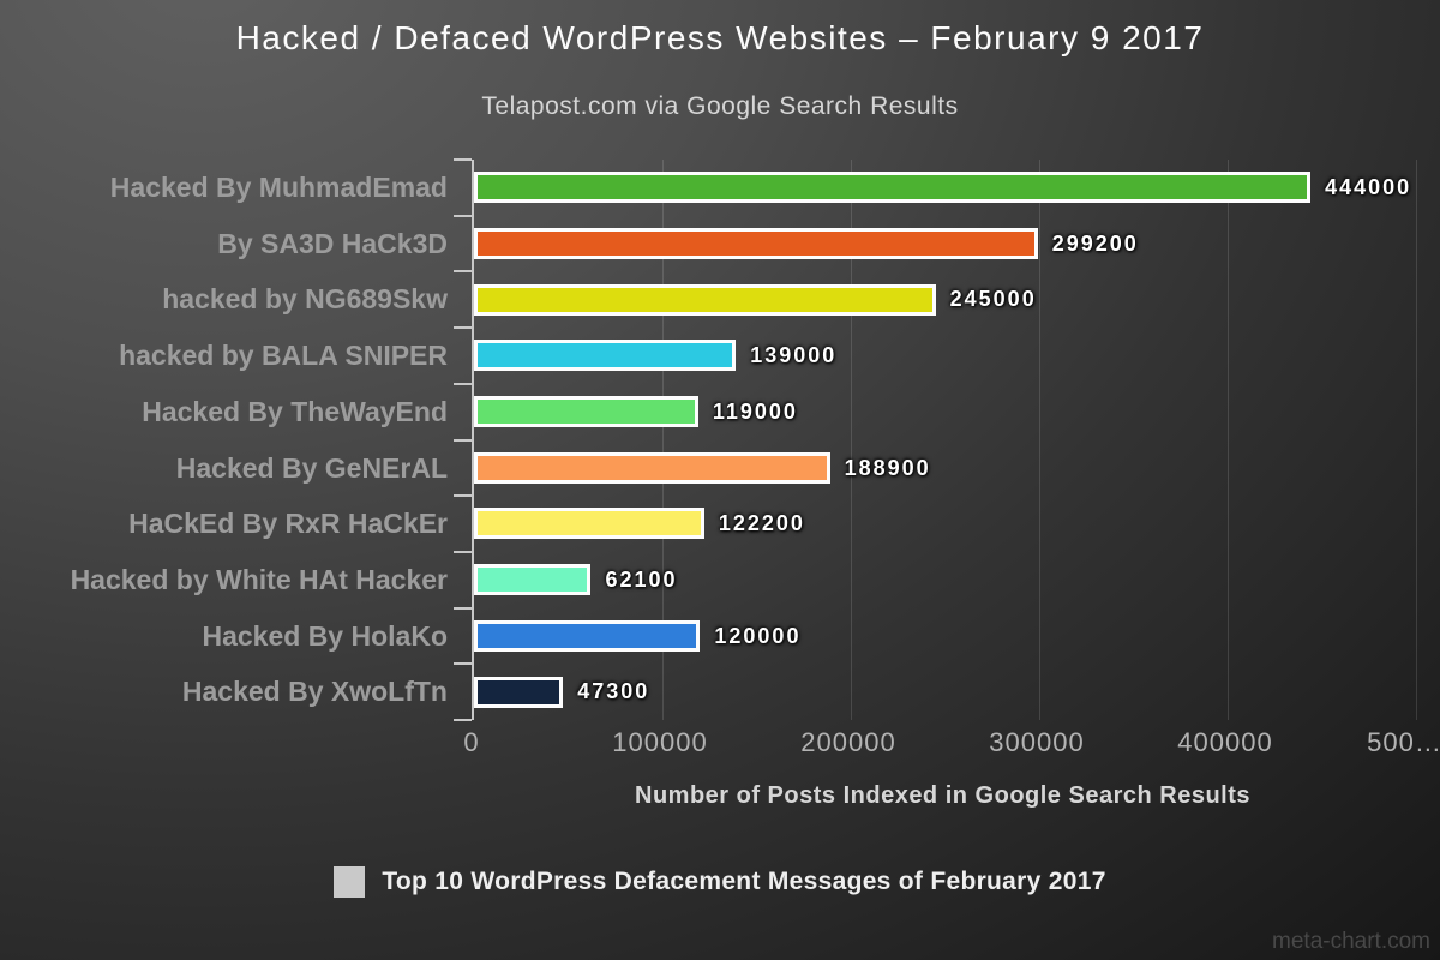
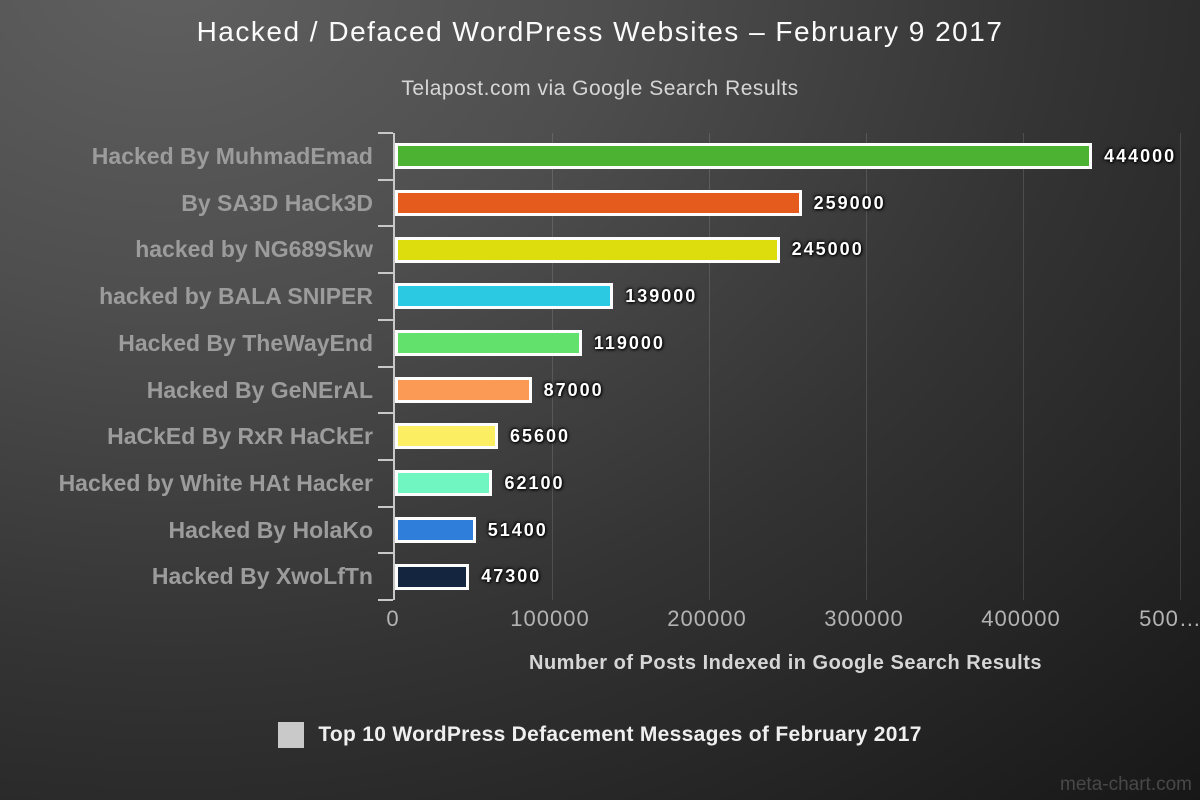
By SA3D HaCk3D: 299200 -> 259000
Hacked By GeNErAL: 188900 -> 87000
HaCkEd By RxR HaCkEr: 122200 -> 65600
Hacked By HolaKo: 120000 -> 51400
